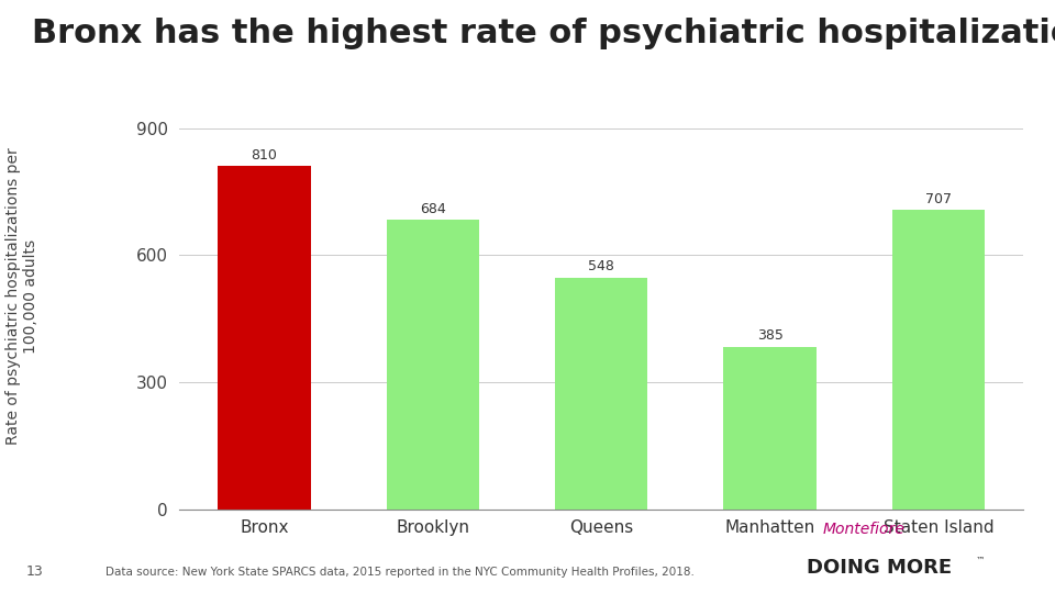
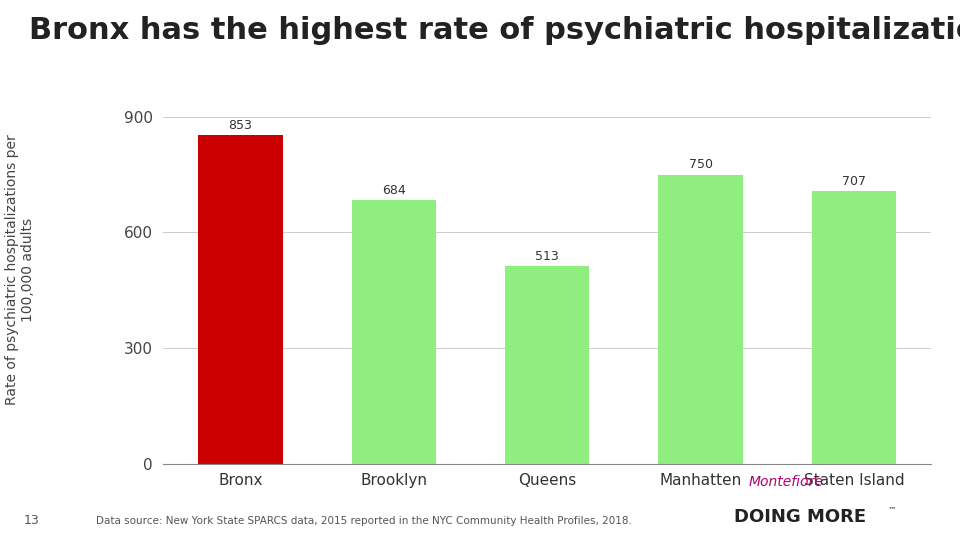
Bronx: 810 -> 853
Queens: 548 -> 513
Manhatten: 385 -> 750
